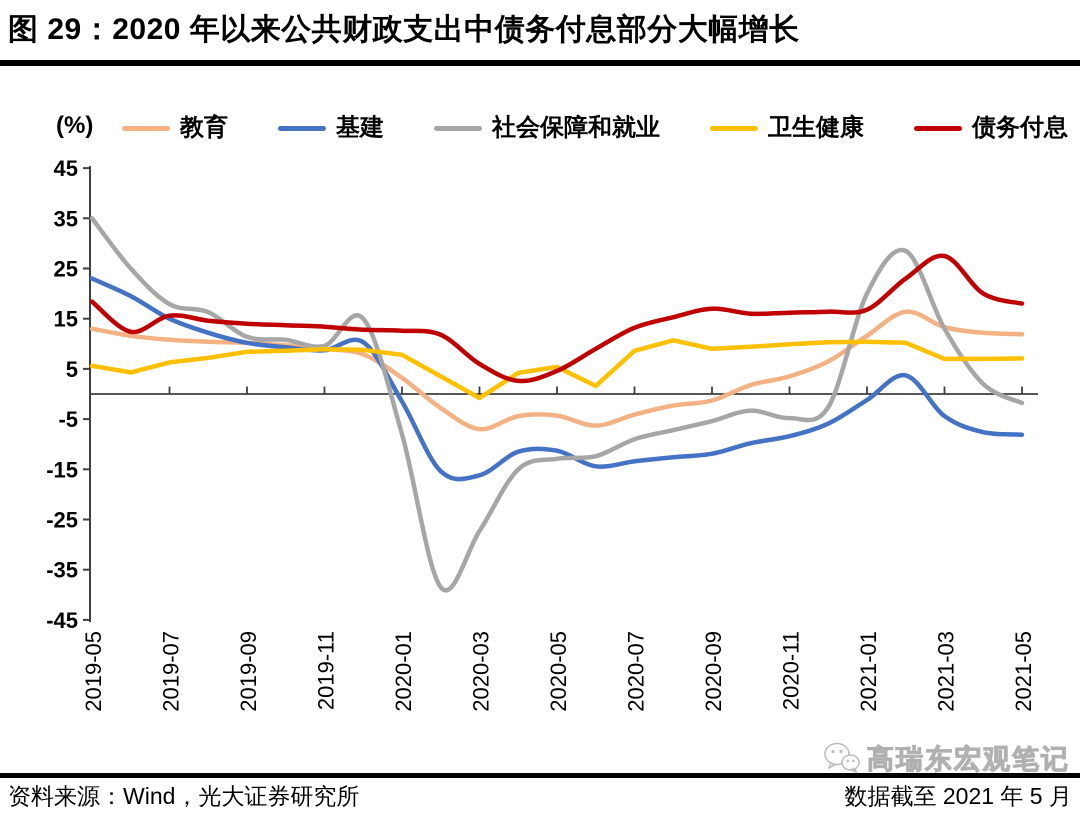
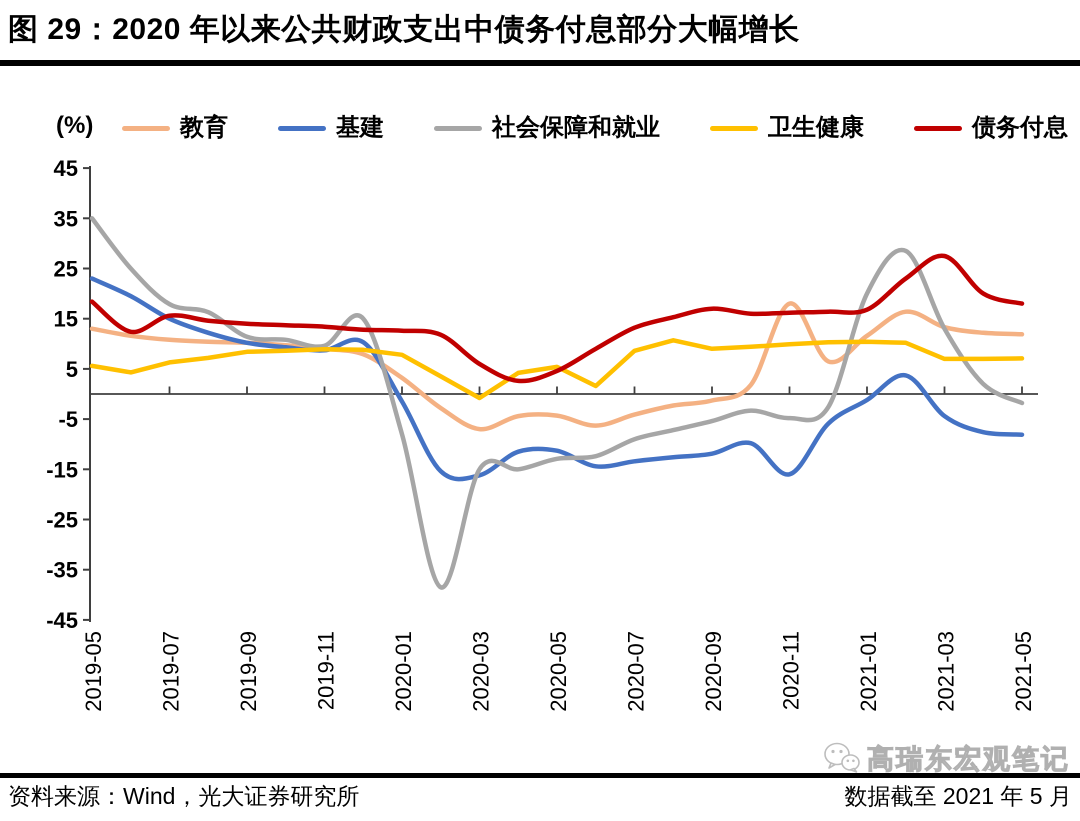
社会保障和就业/2020-03: -27 -> -15
教育/2020-11: 4 -> 18
基建/2020-11: -8 -> -16
